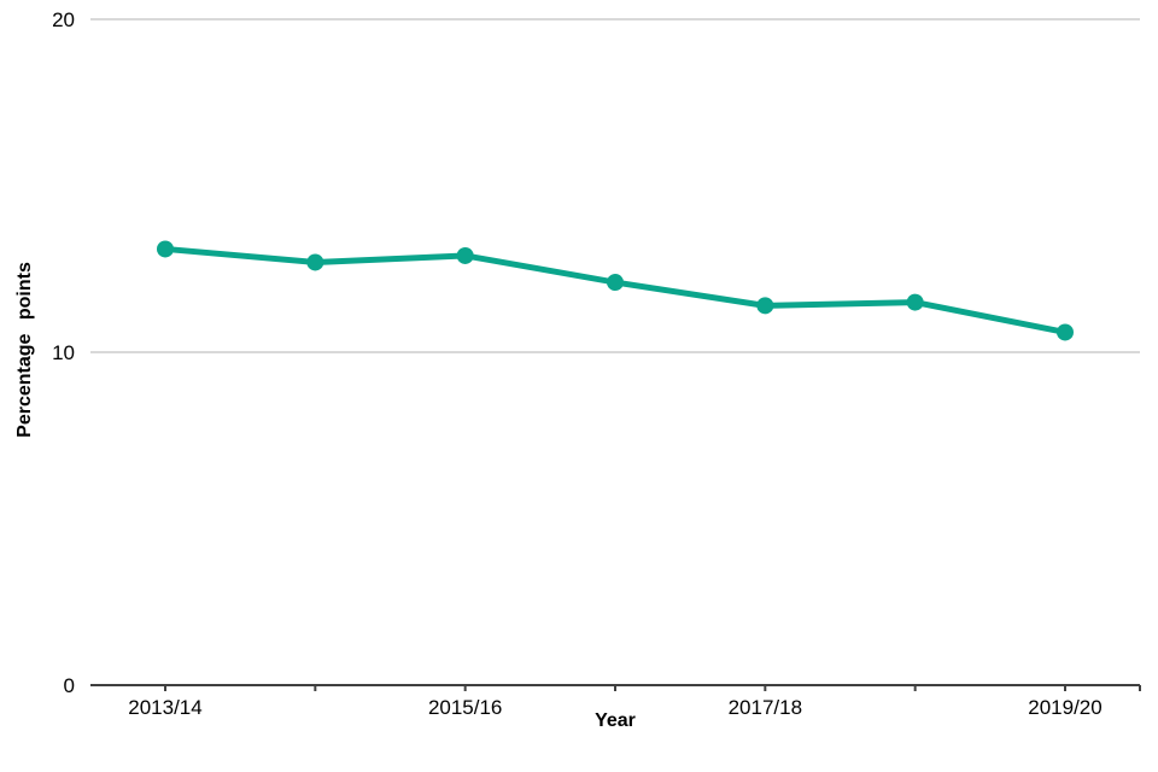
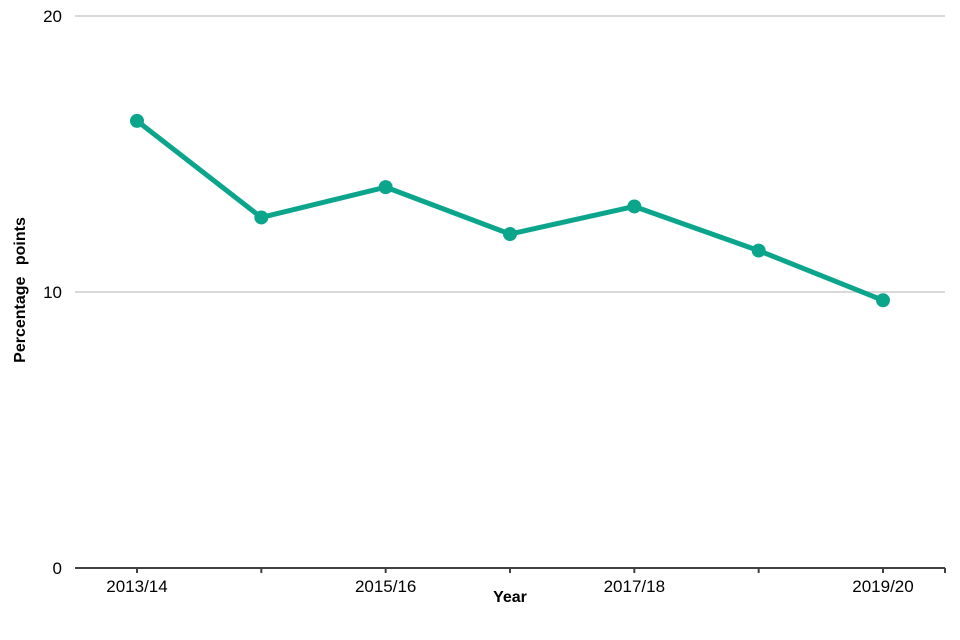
2013/14: 13.1 -> 16.2
2015/16: 12.9 -> 13.8
2017/18: 11.4 -> 13.1
2019/20: 10.6 -> 9.7
